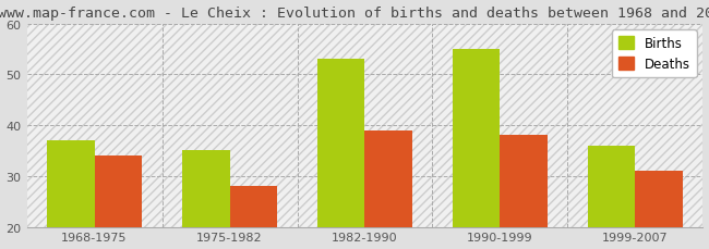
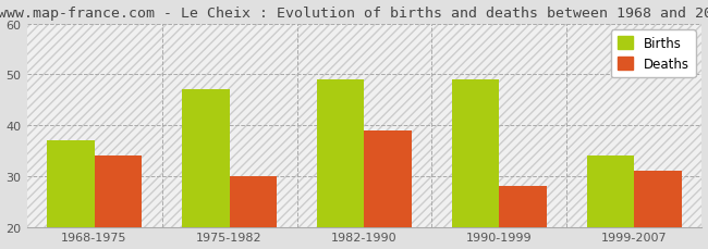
Births/1975-1982: 35 -> 47
Deaths/1975-1982: 28 -> 30
Births/1982-1990: 53 -> 49
Births/1990-1999: 55 -> 49
Deaths/1990-1999: 38 -> 28
Births/1999-2007: 36 -> 34
